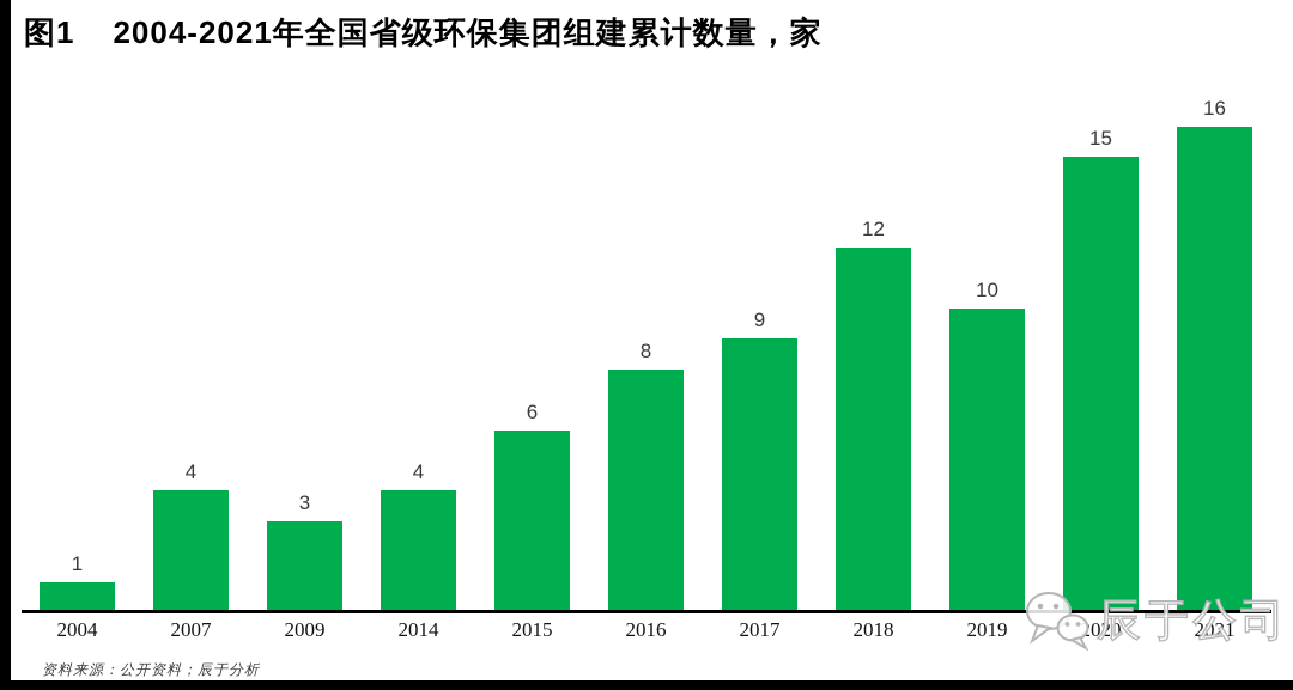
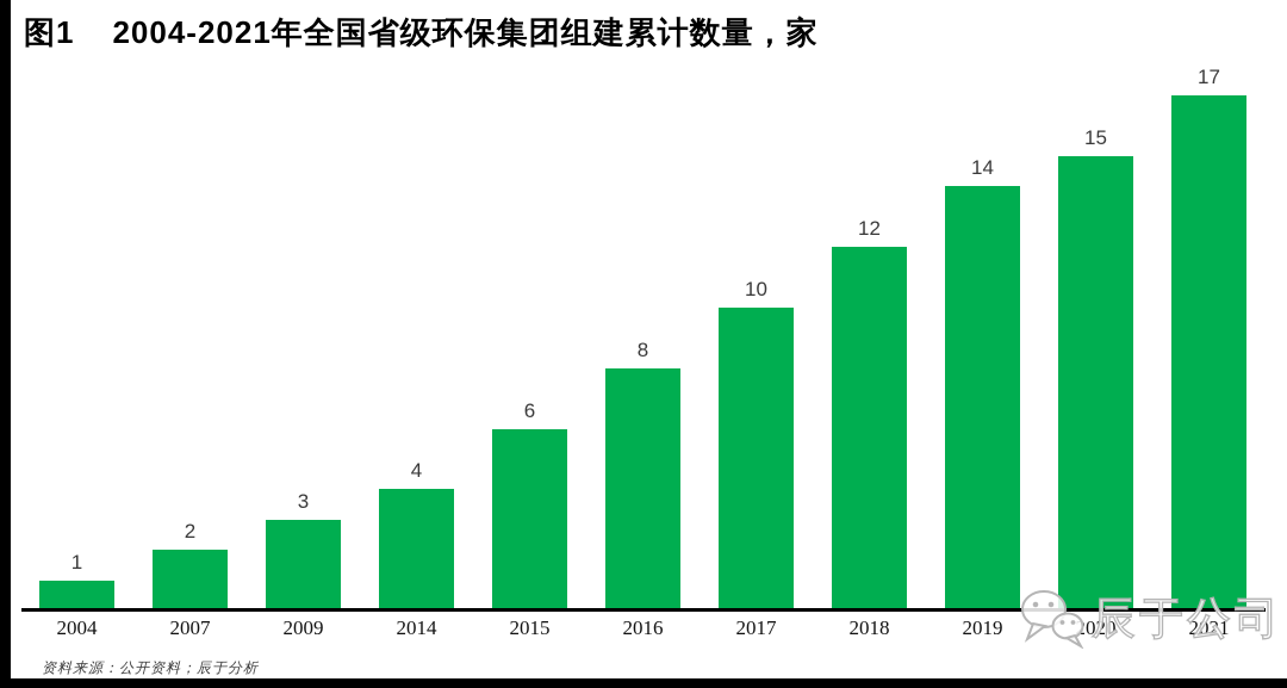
2007: 4 -> 2
2017: 9 -> 10
2019: 10 -> 14
2021: 16 -> 17
